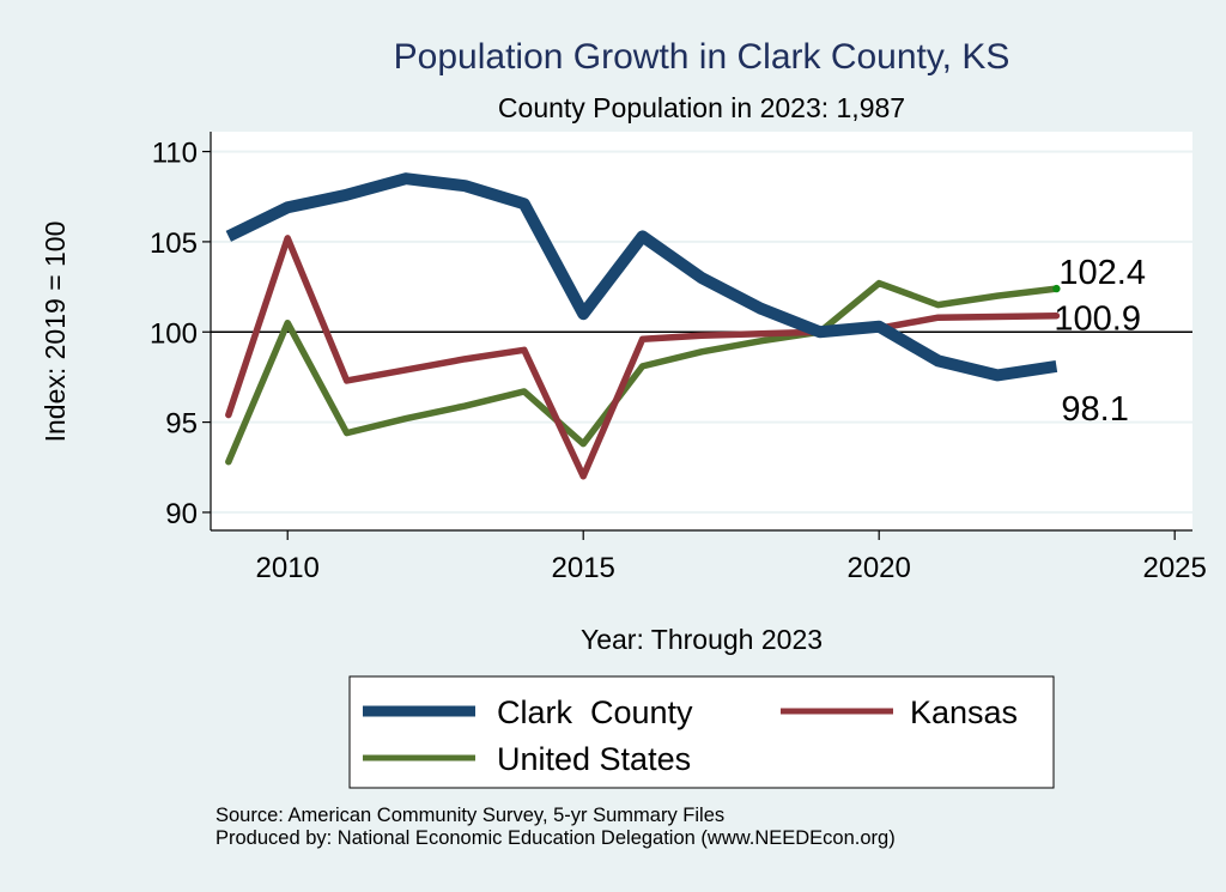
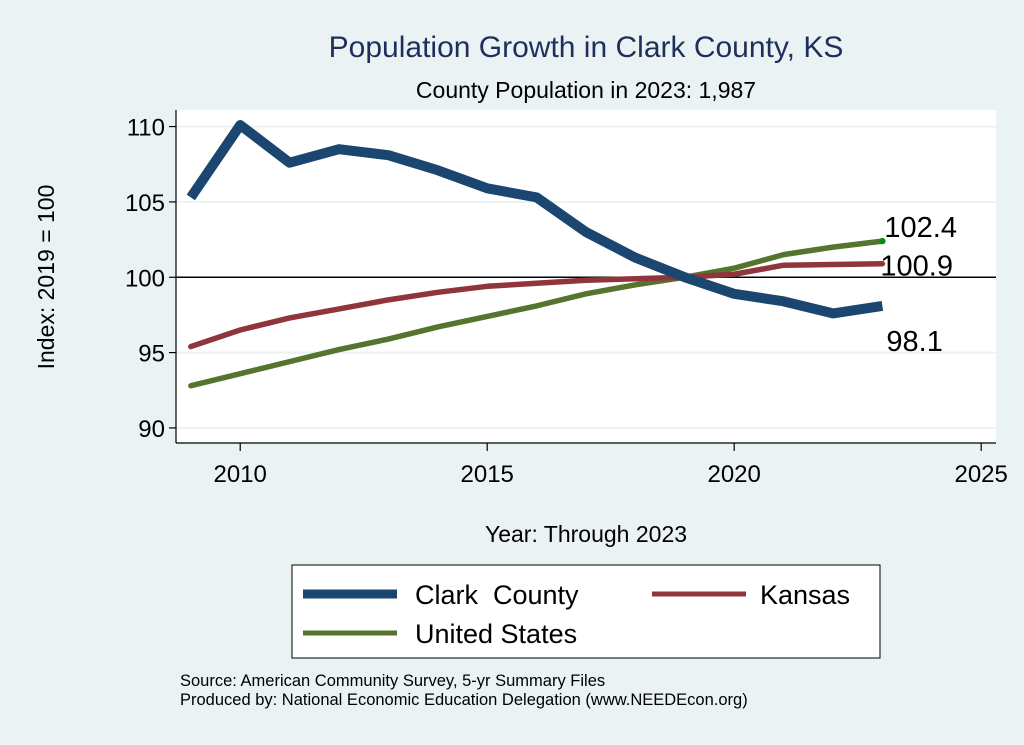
Clark County/2010: 106.9 -> 110.1
Kansas/2010: 105.2 -> 96.5
United States/2010: 100.5 -> 93.6
Clark County/2015: 101.0 -> 105.9
Kansas/2015: 92.0 -> 99.4
United States/2015: 93.8 -> 97.4
Clark County/2020: 100.3 -> 98.9
United States/2020: 102.7 -> 100.6
